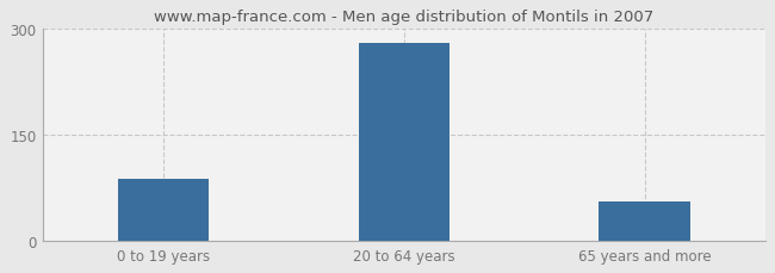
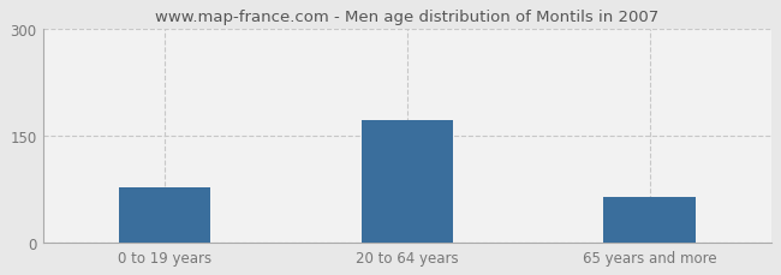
0 to 19 years: 88 -> 78
20 to 64 years: 280 -> 172
65 years and more: 56 -> 65
